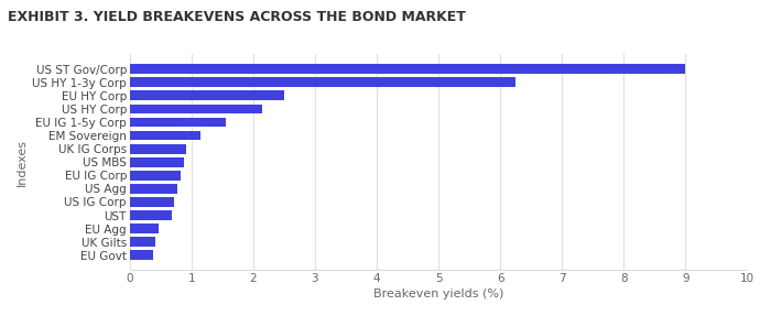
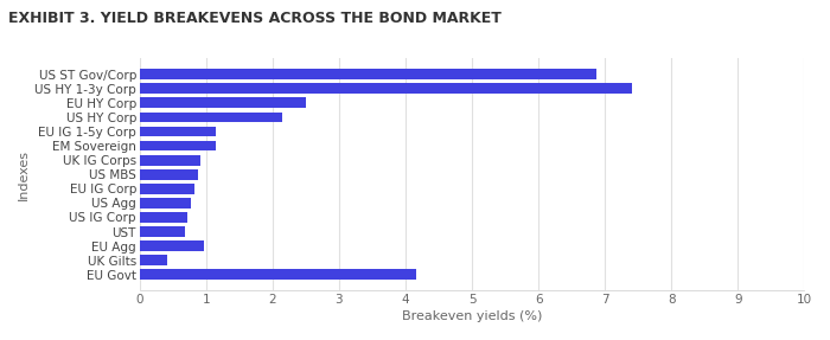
US ST Gov/Corp: 9.00 -> 6.88
US HY 1-3y Corp: 6.25 -> 7.40
EU IG 1-5y Corp: 1.55 -> 1.14
EU Agg: 0.47 -> 0.96
EU Govt: 0.38 -> 4.16
